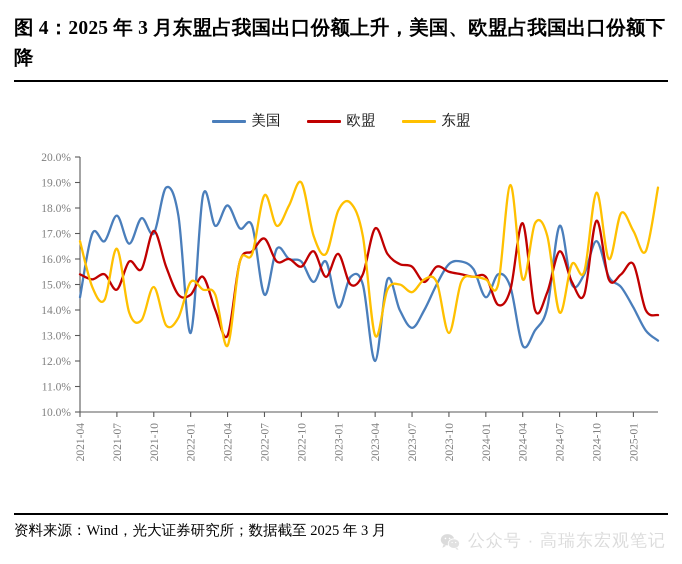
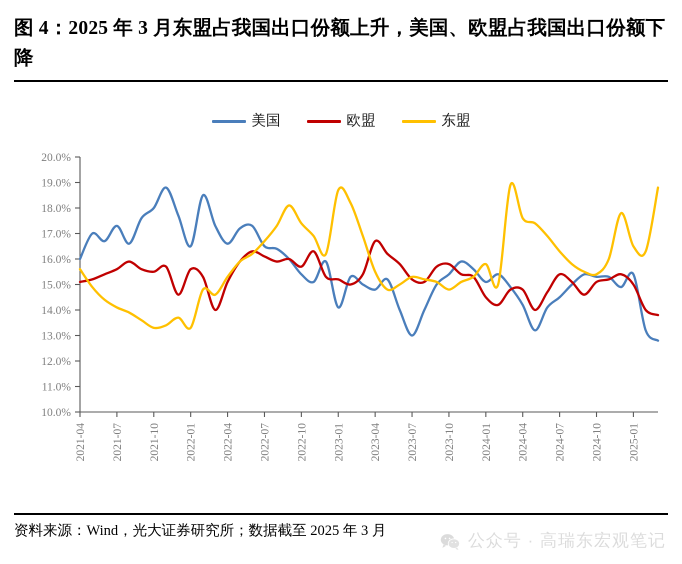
美国/2021-04: 14.5% -> 16.0%
欧盟/2021-04: 15.4% -> 15.1%
东盟/2021-04: 16.7% -> 15.6%
美国/2021-07: 17.7% -> 17.3%
欧盟/2021-07: 14.8% -> 15.6%
东盟/2021-07: 16.4% -> 14.1%
美国/2021-10: 17.0% -> 18.0%
欧盟/2021-10: 17.1% -> 15.5%
东盟/2021-10: 14.9% -> 13.3%
美国/2022-01: 13.1% -> 16.5%
欧盟/2022-01: 14.6% -> 15.6%
东盟/2022-01: 15.1% -> 13.3%
美国/2022-04: 18.1% -> 16.6%
欧盟/2022-04: 13.0% -> 15.1%
东盟/2022-04: 12.6% -> 15.3%
美国/2022-07: 14.6% -> 16.5%
欧盟/2022-07: 16.8% -> 16.1%
东盟/2022-07: 18.5% -> 16.7%
美国/2022-10: 15.9% -> 15.4%
东盟/2022-10: 19.0% -> 17.4%
欧盟/2023-01: 16.2% -> 15.2%
东盟/2023-01: 17.9% -> 18.7%
美国/2023-04: 12.0% -> 14.8%
欧盟/2023-04: 17.2% -> 16.7%
东盟/2023-04: 13.0% -> 15.5%
美国/2023-07: 13.3% -> 13.0%
欧盟/2023-07: 15.7% -> 15.2%
东盟/2023-07: 14.7% -> 15.3%
美国/2023-10: 15.8% -> 15.4%
欧盟/2023-10: 15.5% -> 15.8%
东盟/2023-10: 13.1% -> 14.8%
美国/2024-01: 14.5% -> 15.1%
欧盟/2024-01: 15.3% -> 14.5%
东盟/2024-01: 15.2% -> 15.8%
美国/2024-04: 12.6% -> 14.2%
欧盟/2024-04: 17.4% -> 14.8%
东盟/2024-04: 15.2% -> 17.6%
美国/2024-07: 17.3% -> 14.5%
欧盟/2024-07: 16.3% -> 15.4%
东盟/2024-07: 13.9% -> 16.3%
美国/2024-10: 16.7% -> 15.3%
欧盟/2024-10: 17.5% -> 15.1%
东盟/2024-10: 18.6% -> 15.4%
美国/2025-01: 14.1% -> 15.4%
欧盟/2025-01: 15.8% -> 15.0%
东盟/2025-01: 17.1% -> 16.5%
